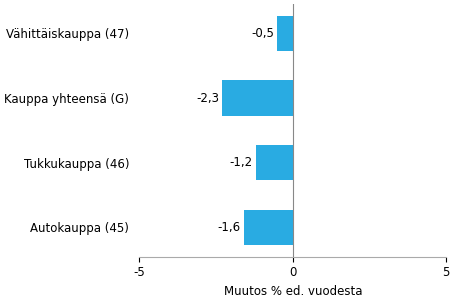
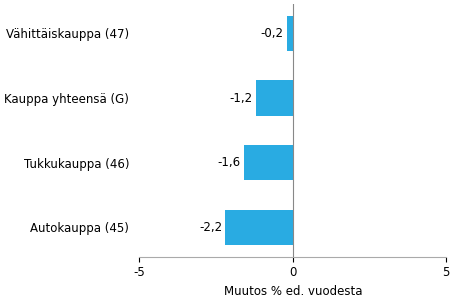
Vähittäiskauppa (47): -0,5 -> -0,2
Kauppa yhteensä (G): -2,3 -> -1,2
Tukkukauppa (46): -1,2 -> -1,6
Autokauppa (45): -1,6 -> -2,2
